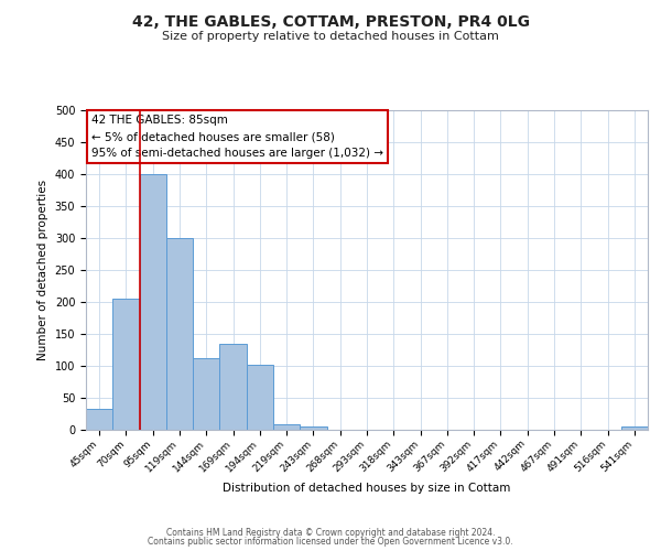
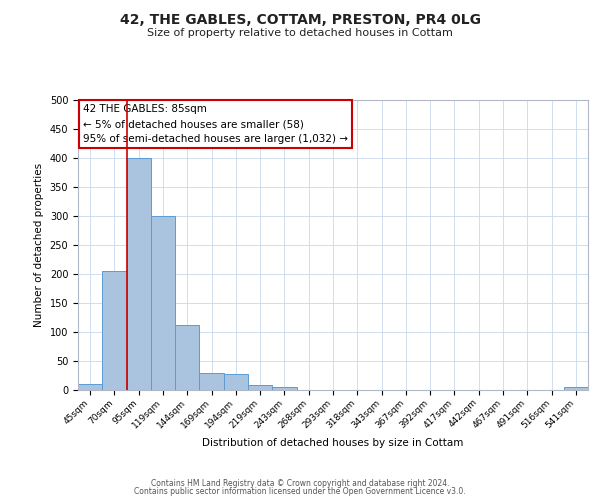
45sqm: 32 -> 10
169sqm: 134 -> 30
194sqm: 102 -> 27
